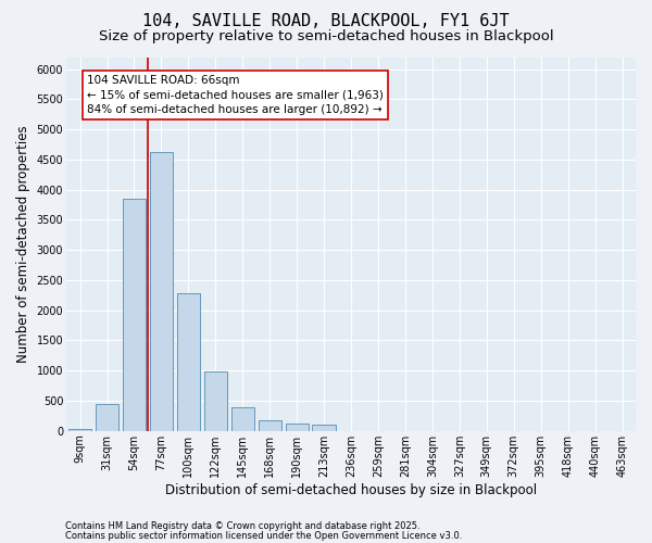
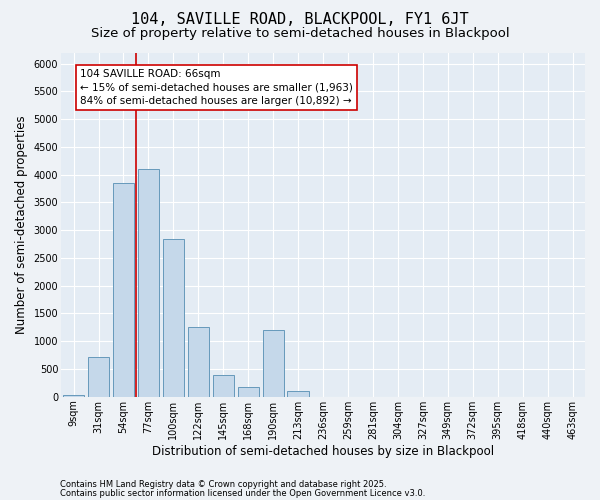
31sqm: 440 -> 720
77sqm: 4620 -> 4100
100sqm: 2280 -> 2840
122sqm: 980 -> 1260
190sqm: 130 -> 1200
